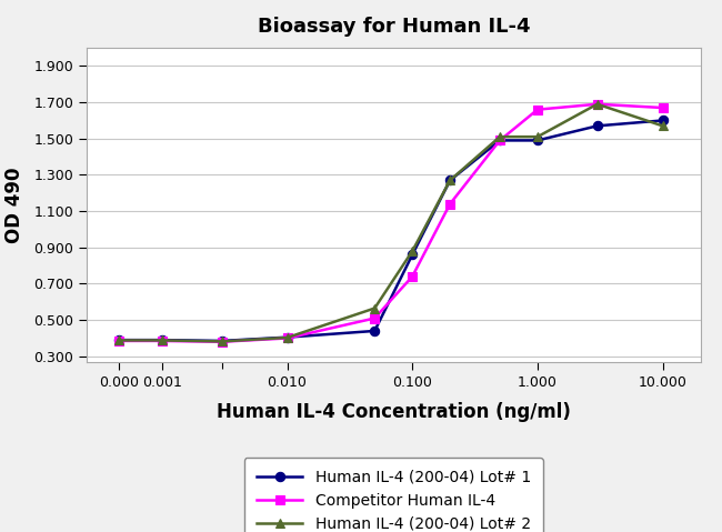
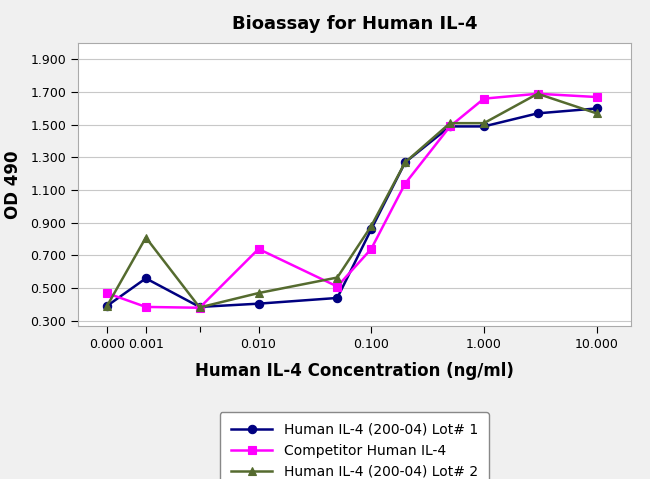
Competitor Human IL-4/0.000: 0.39 -> 0.47
Human IL-4 (200-04) Lot# 1/0.001: 0.39 -> 0.56
Human IL-4 (200-04) Lot# 2/0.001: 0.39 -> 0.81
Competitor Human IL-4/0.010: 0.40 -> 0.74
Human IL-4 (200-04) Lot# 2/0.010: 0.40 -> 0.47
